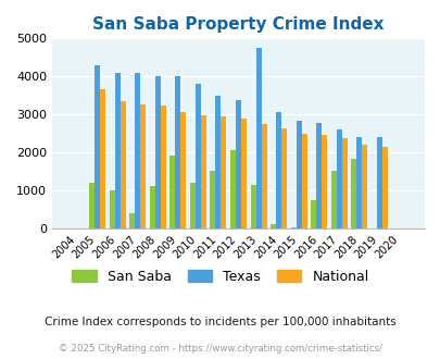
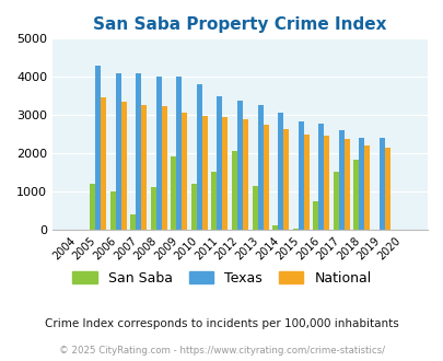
National/2005: 3650 -> 3450
Texas/2013: 4750 -> 3260
